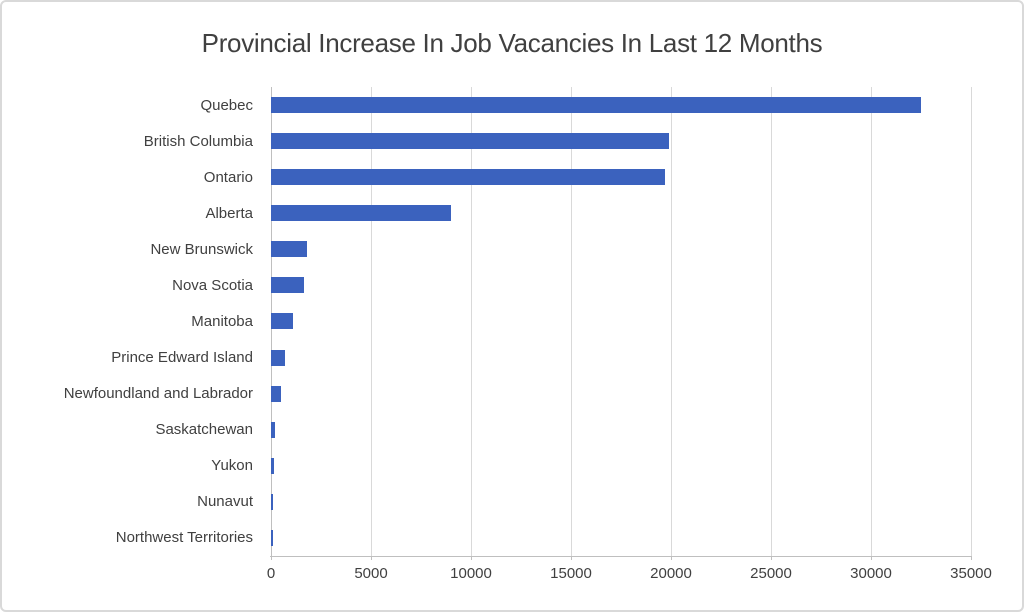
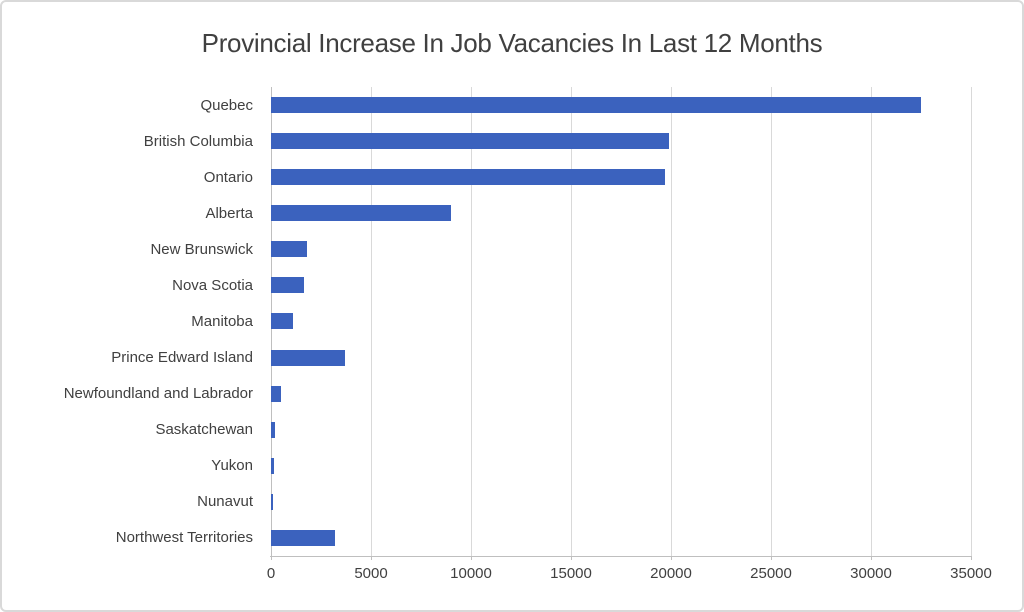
Prince Edward Island: 700 -> 3700
Northwest Territories: 100 -> 3200
